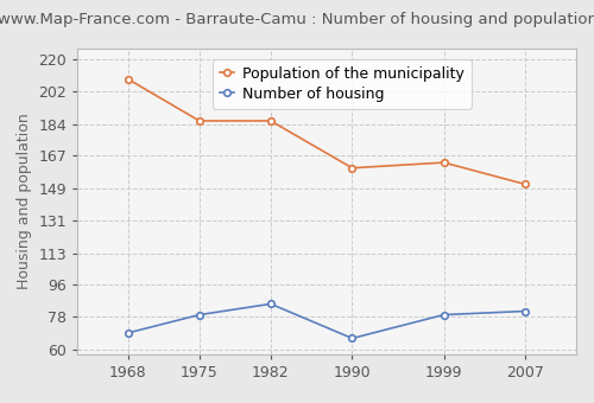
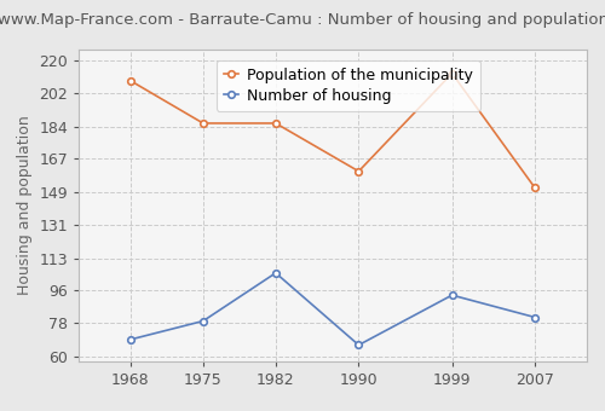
Number of housing/1982: 85 -> 105
Number of housing/1999: 79 -> 93
Population of the municipality/1999: 163 -> 213
